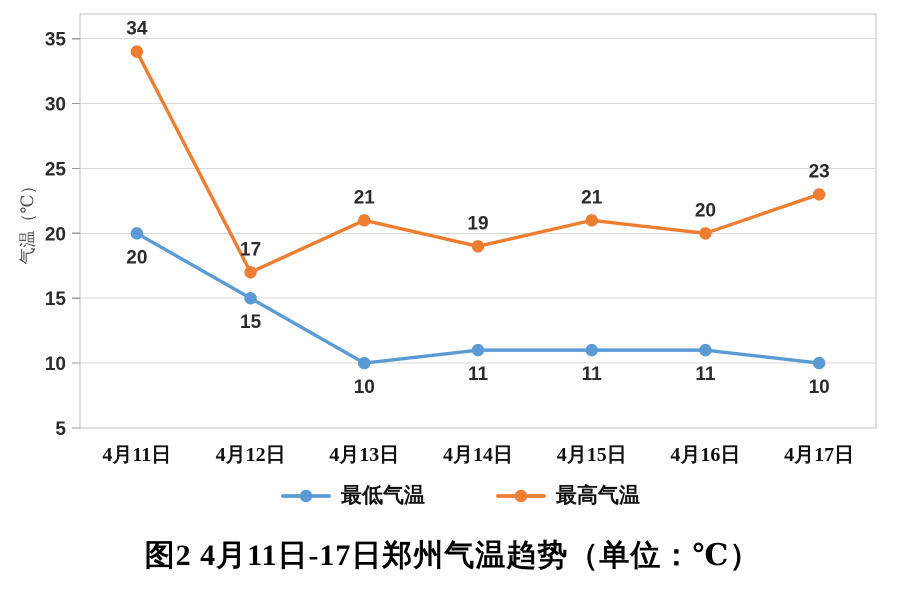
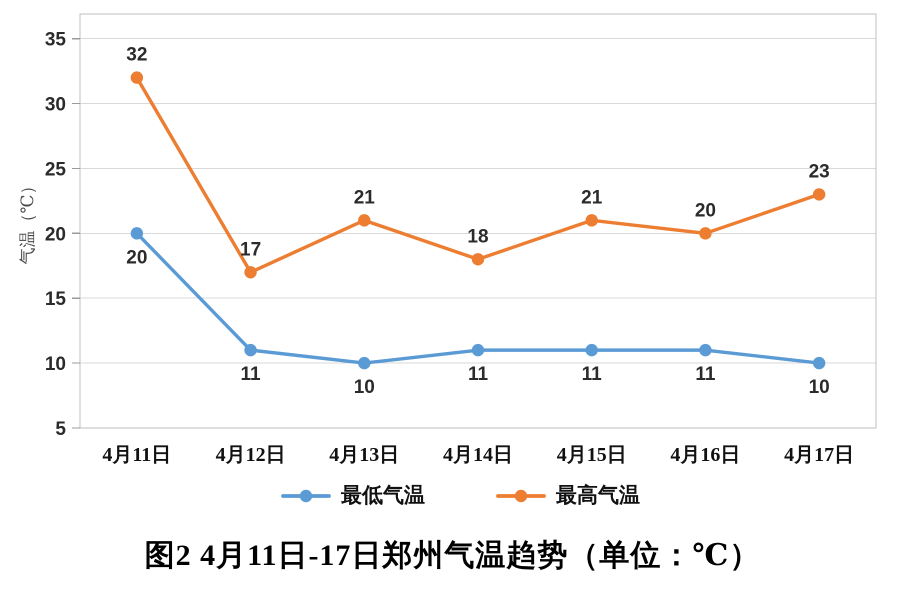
最高气温/4月11日: 34 -> 32
最低气温/4月12日: 15 -> 11
最高气温/4月14日: 19 -> 18
